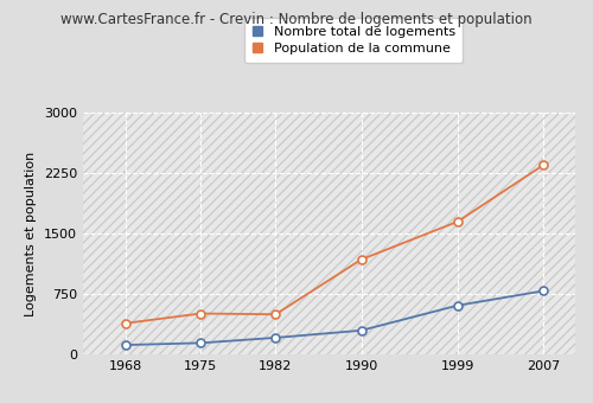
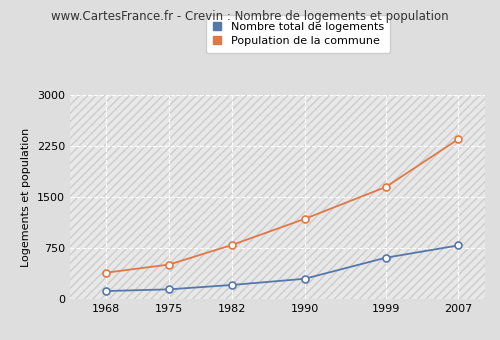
Population de la commune/1982: 500 -> 800
